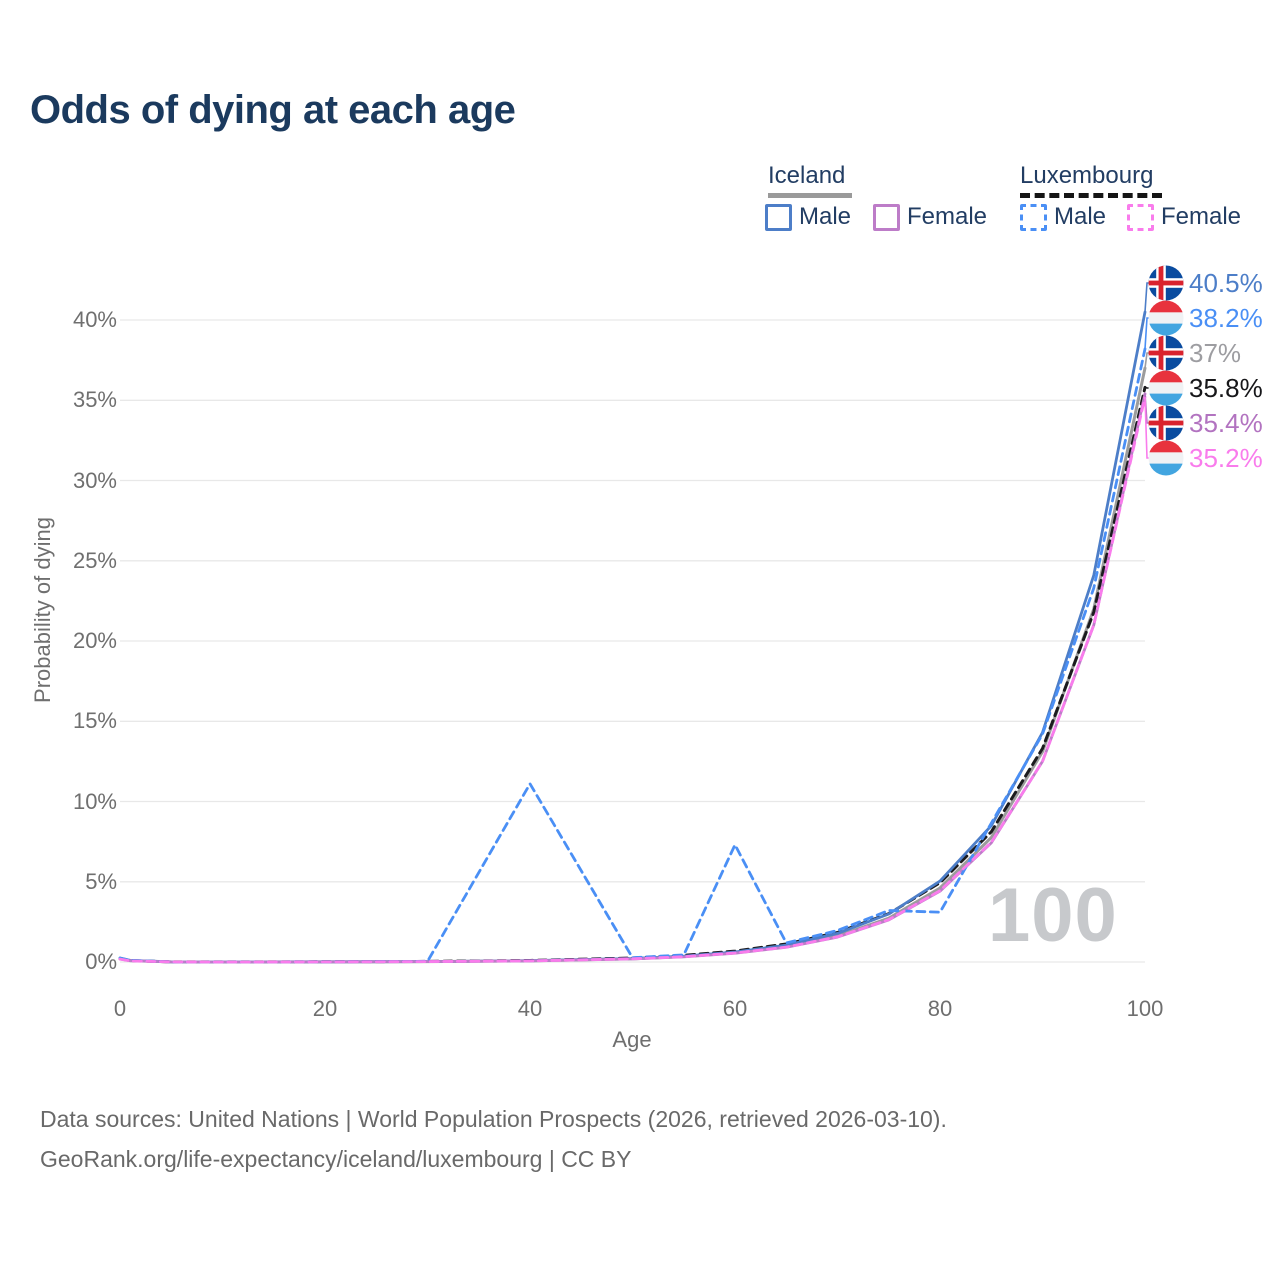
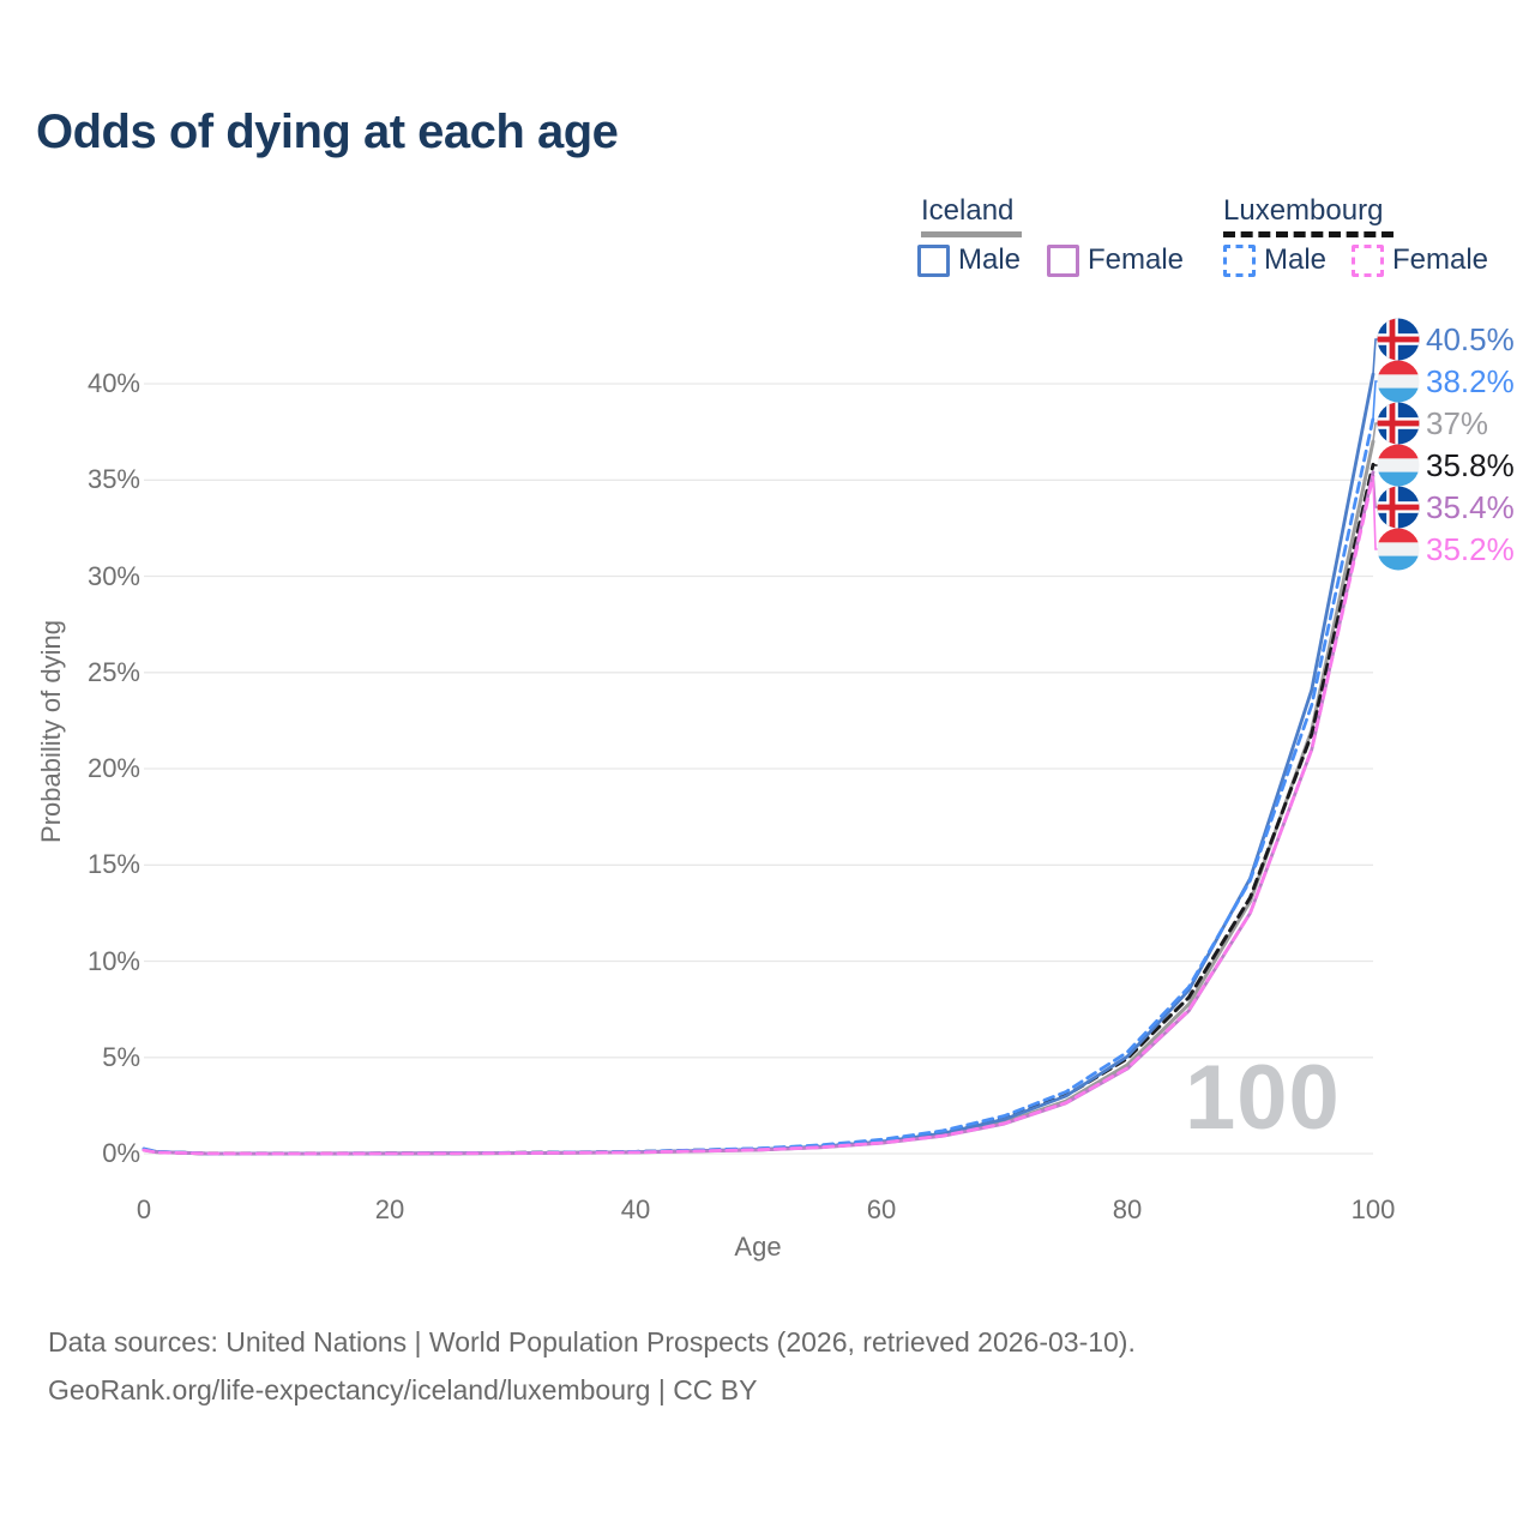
Luxembourg Male/40: 11.1% -> 0.1%
Luxembourg Male/60: 7.3% -> 0.7%
Luxembourg Male/80: 3.1% -> 5.3%
